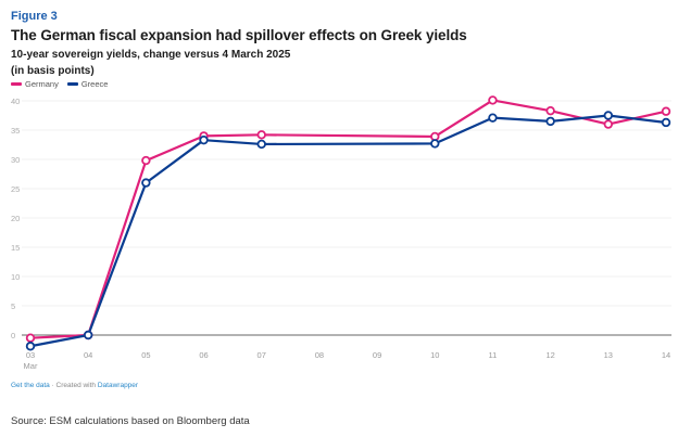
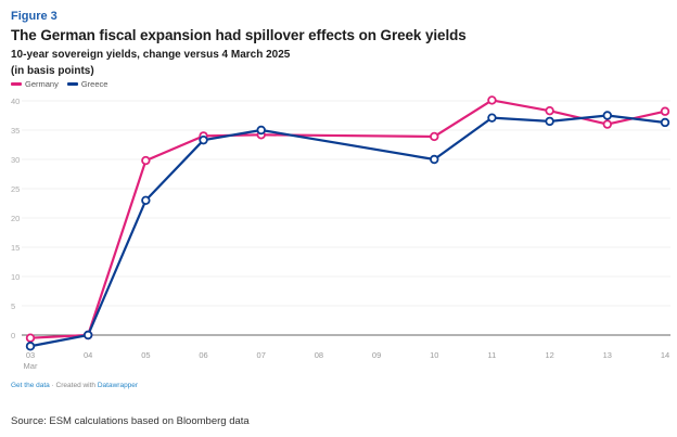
Greece/05: 26 -> 23
Greece/07: 33 -> 35
Greece/10: 33 -> 30
